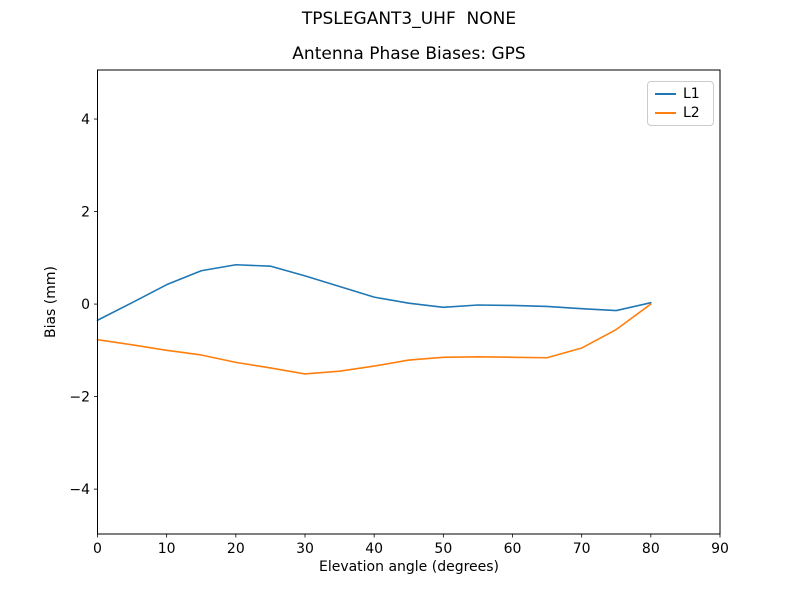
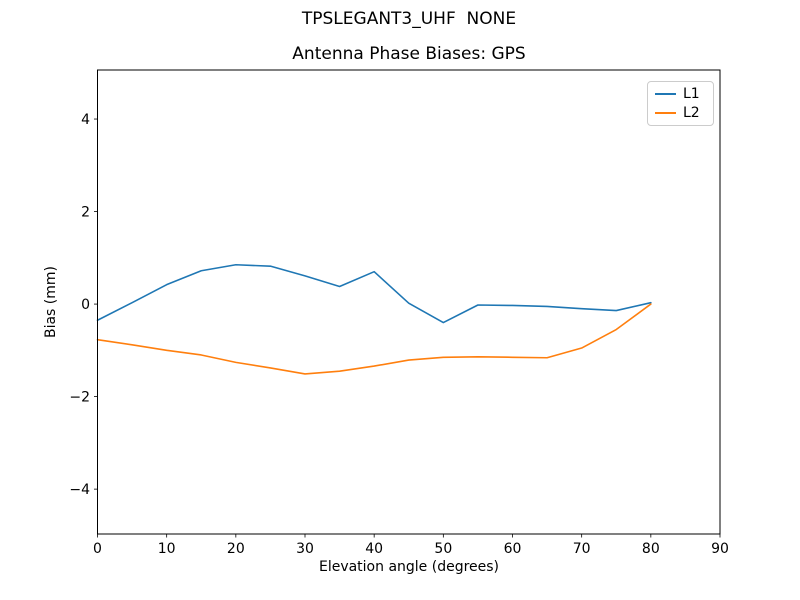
L1/40: 0.1 -> 0.7
L1/50: -0.1 -> -0.4
